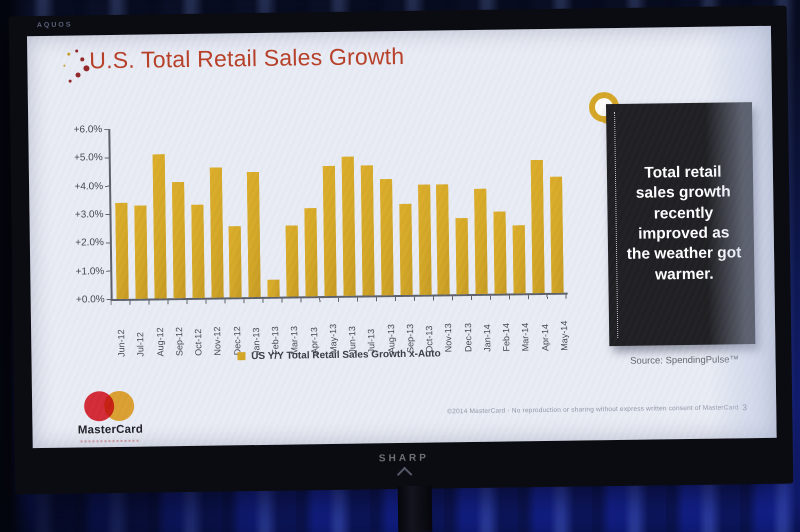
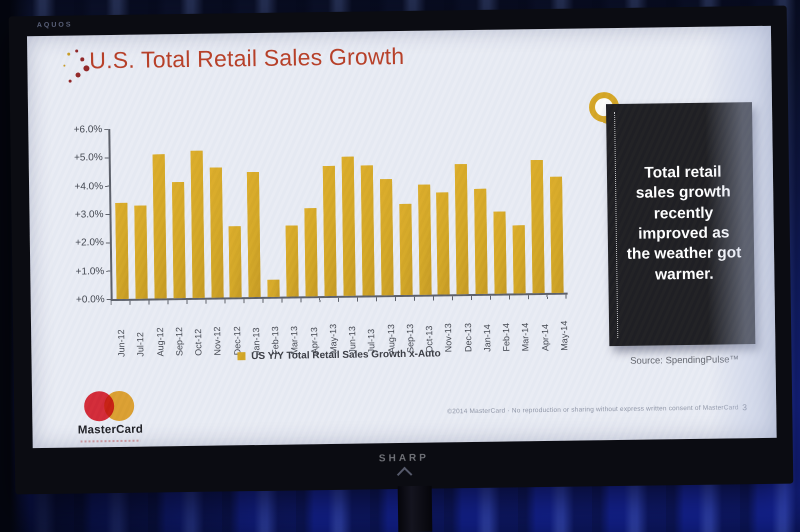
Oct-12: 3.3% -> 5.2%
Nov-13: 3.9% -> 3.6%
Dec-13: 2.7% -> 4.6%
